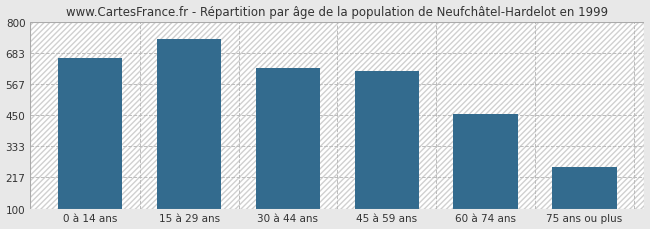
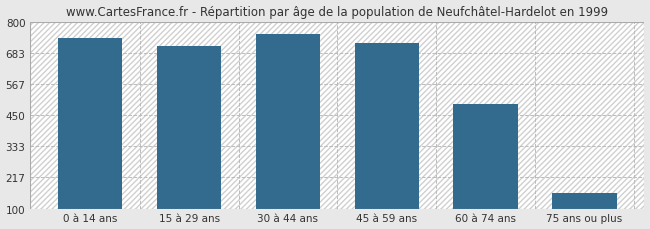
0 à 14 ans: 665 -> 740
15 à 29 ans: 735 -> 710
30 à 44 ans: 625 -> 755
45 à 59 ans: 615 -> 720
60 à 74 ans: 455 -> 490
75 ans ou plus: 255 -> 160
